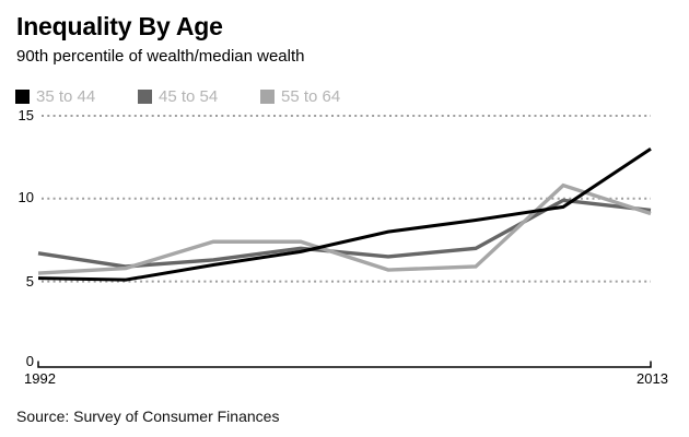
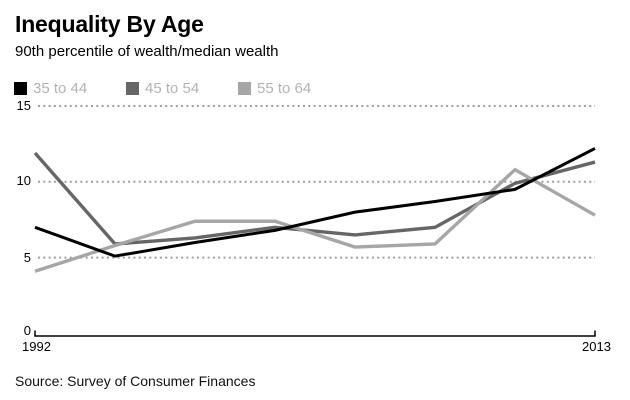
35 to 44/1992: 5.2 -> 7.0
45 to 54/1992: 6.7 -> 11.9
55 to 64/1992: 5.5 -> 4.1
35 to 44/2013: 13.0 -> 12.2
45 to 54/2013: 9.3 -> 11.3
55 to 64/2013: 9.1 -> 7.8
